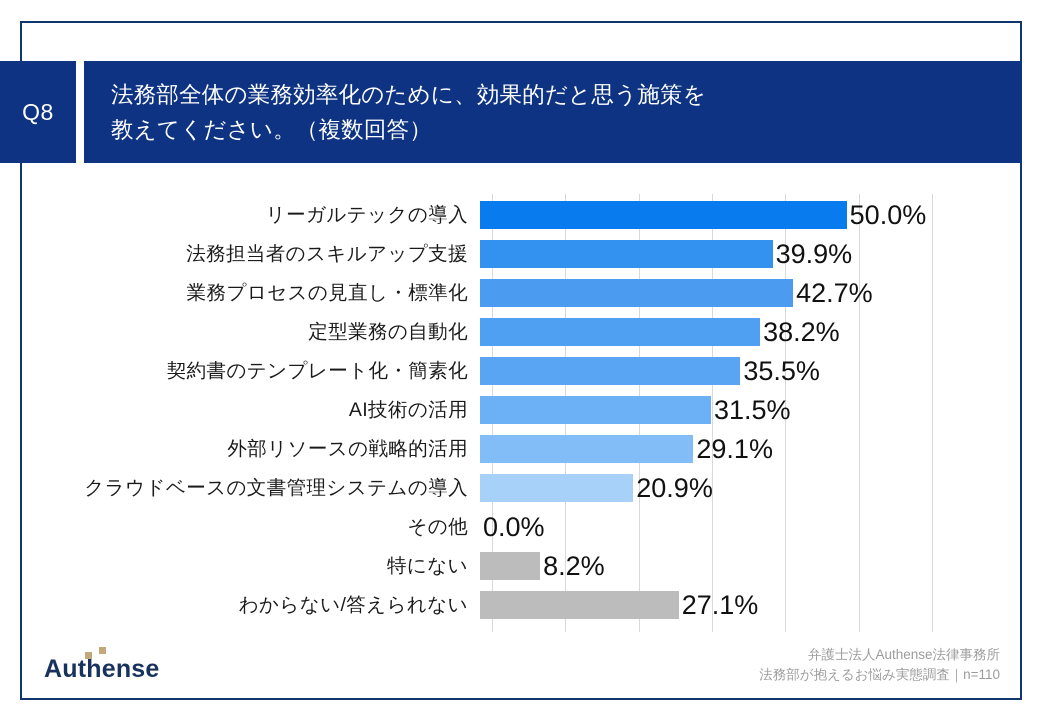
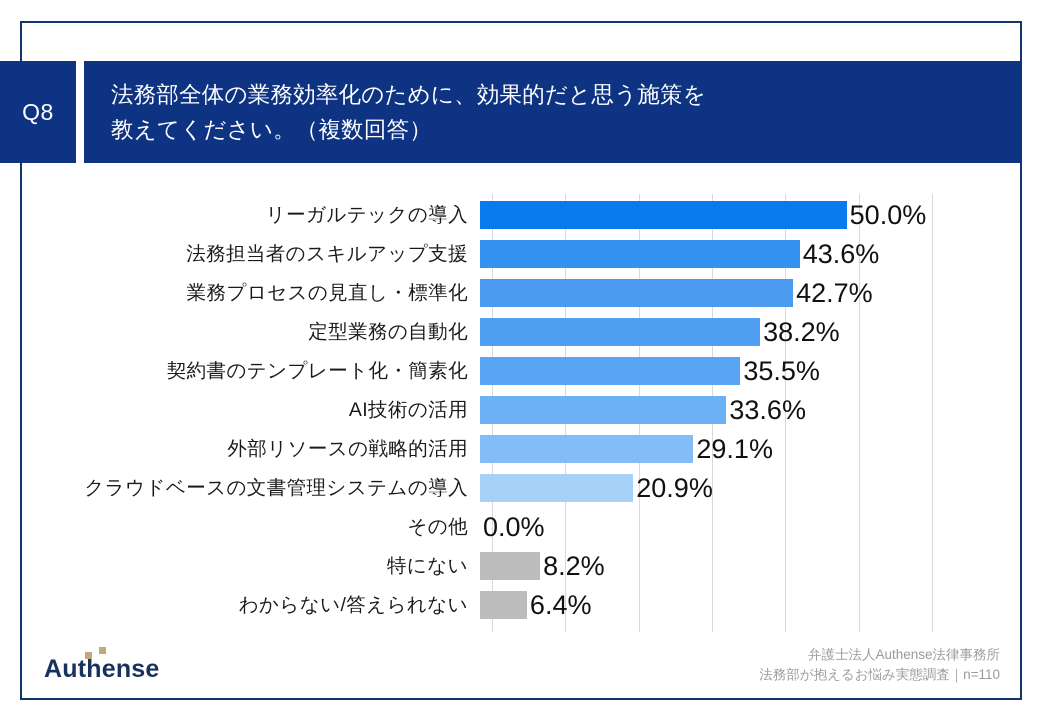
法務担当者のスキルアップ支援: 39.9% -> 43.6%
AI技術の活用: 31.5% -> 33.6%
わからない/答えられない: 27.1% -> 6.4%
